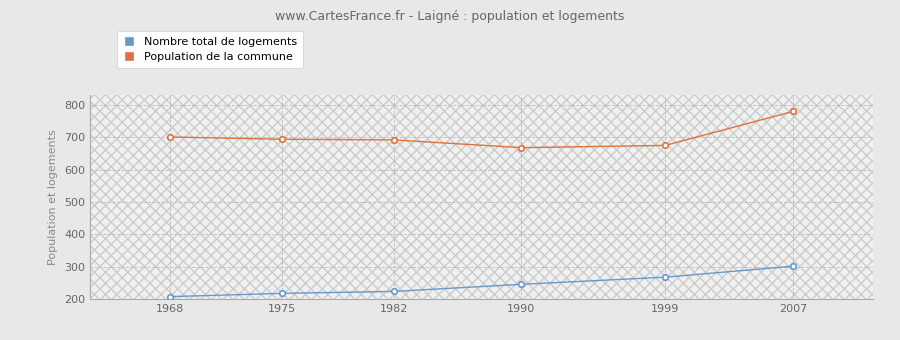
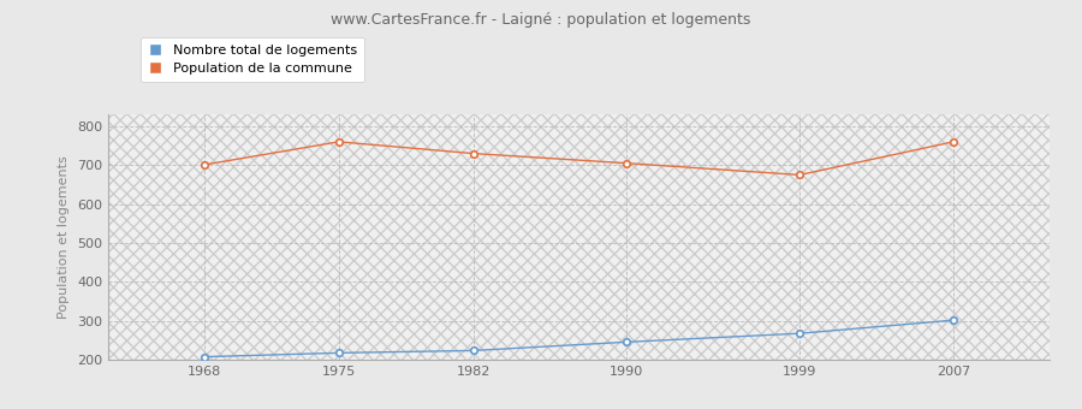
Population de la commune/1975: 694 -> 760
Population de la commune/1982: 692 -> 730
Population de la commune/1990: 668 -> 705
Population de la commune/2007: 780 -> 760
